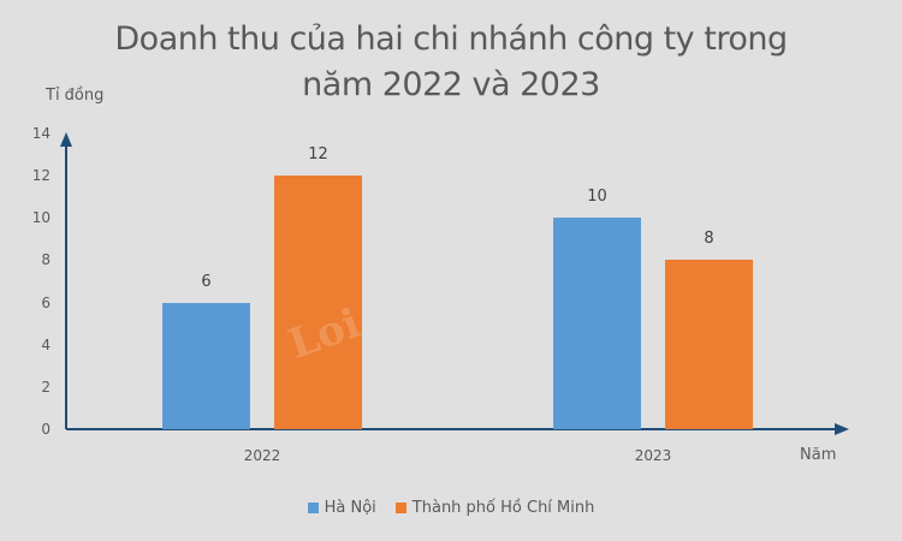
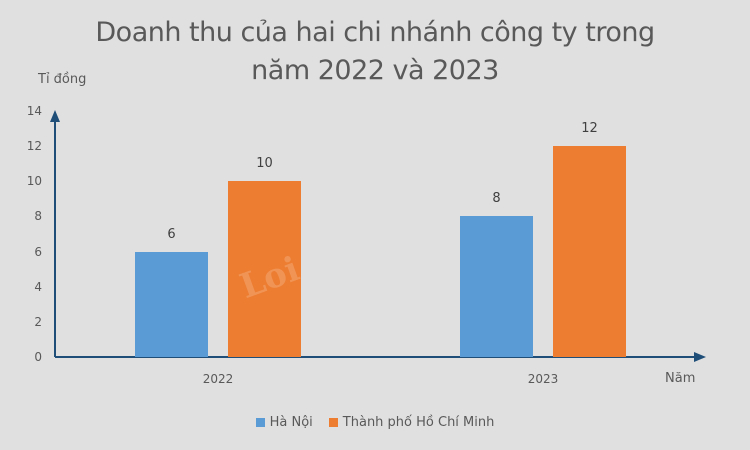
Thành phố Hồ Chí Minh/2022: 12 -> 10
Hà Nội/2023: 10 -> 8
Thành phố Hồ Chí Minh/2023: 8 -> 12
